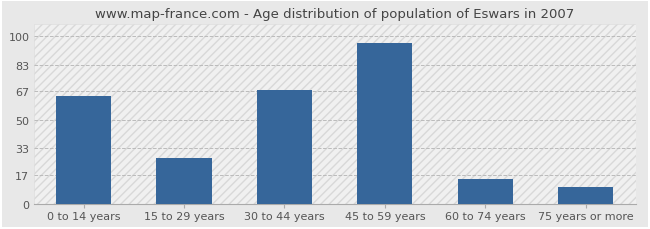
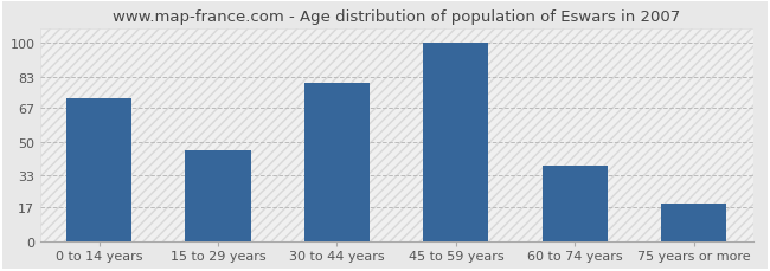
0 to 14 years: 64 -> 72
15 to 29 years: 27 -> 46
30 to 44 years: 68 -> 80
45 to 59 years: 96 -> 100
60 to 74 years: 15 -> 38
75 years or more: 10 -> 19
